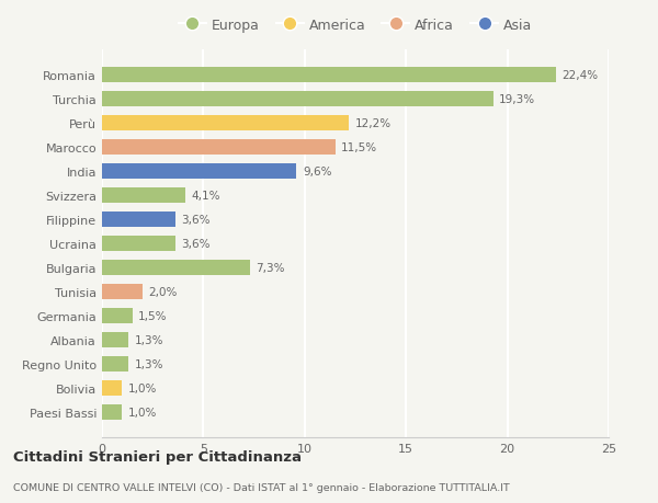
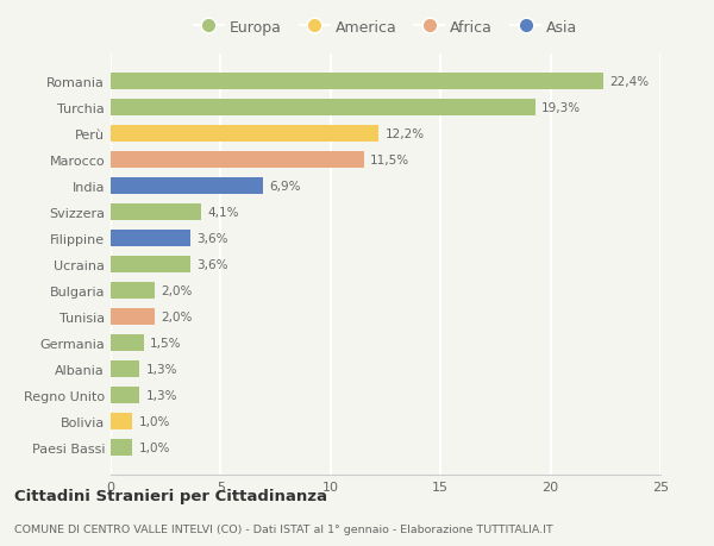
India: 9,6% -> 6,9%
Bulgaria: 7,3% -> 2,0%
